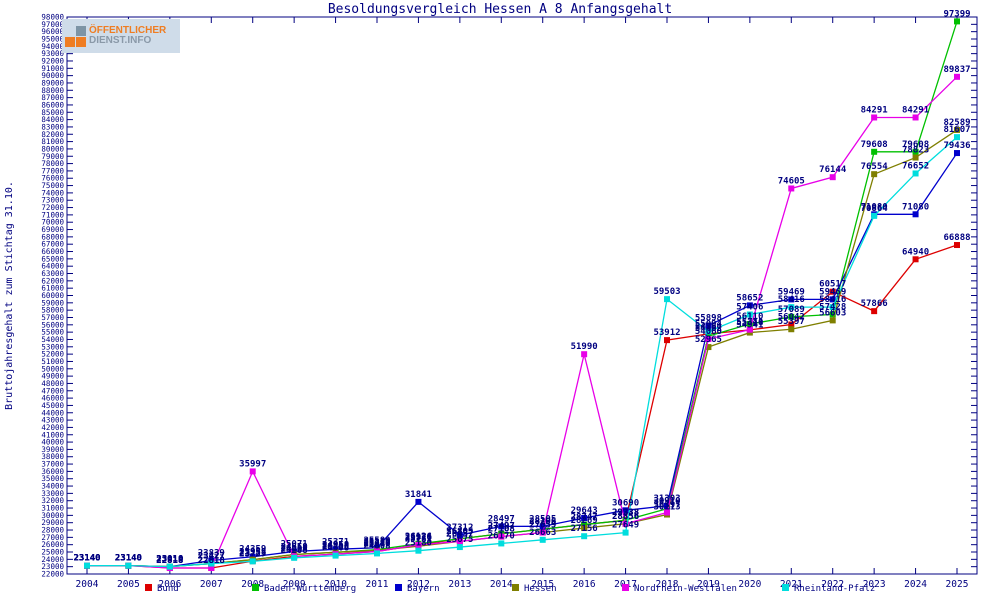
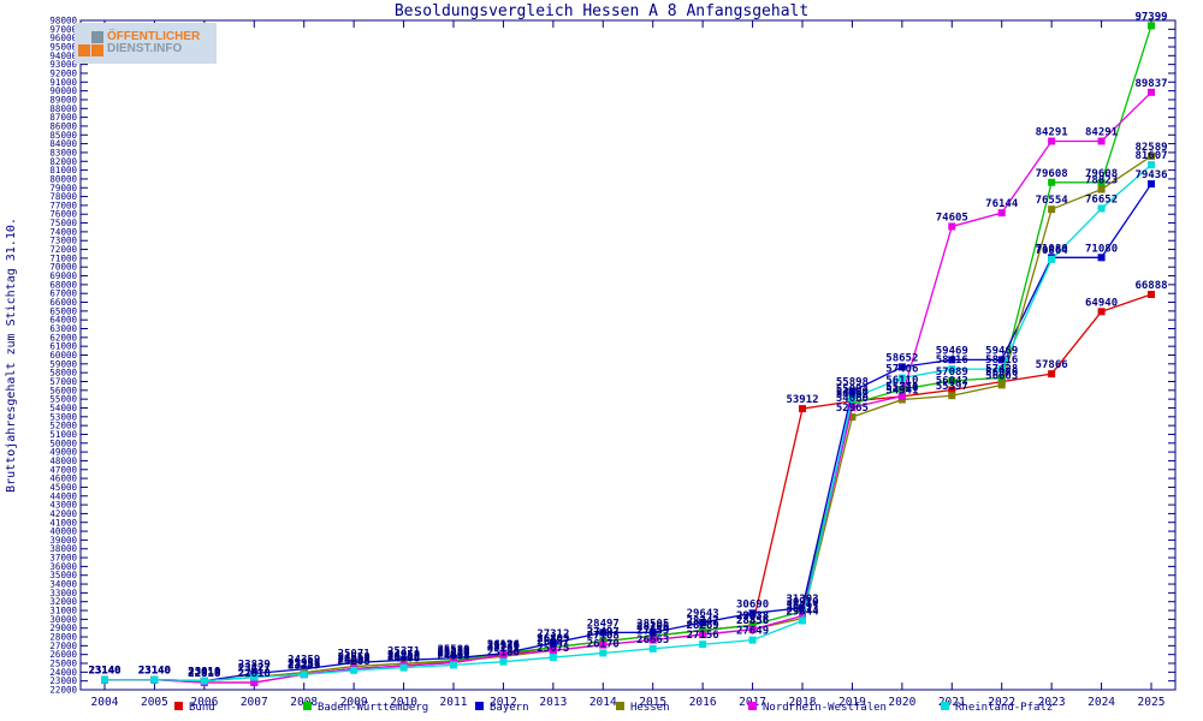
Nordrhein-Westfalen/2008: 35997 -> 23753
Bayern/2012: 31841 -> 26126
Nordrhein-Westfalen/2016: 51990 -> 28269
Rheinland-Pfalz/2018: 59503 -> 29844
Bund/2022: 60517 -> 56976
